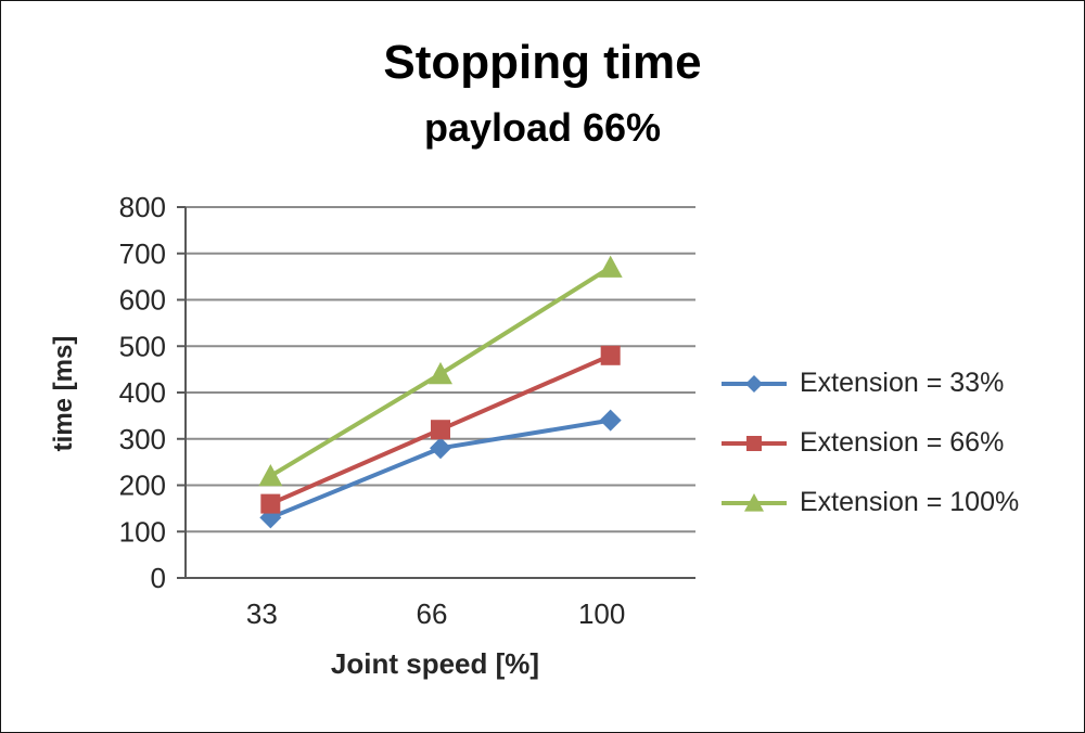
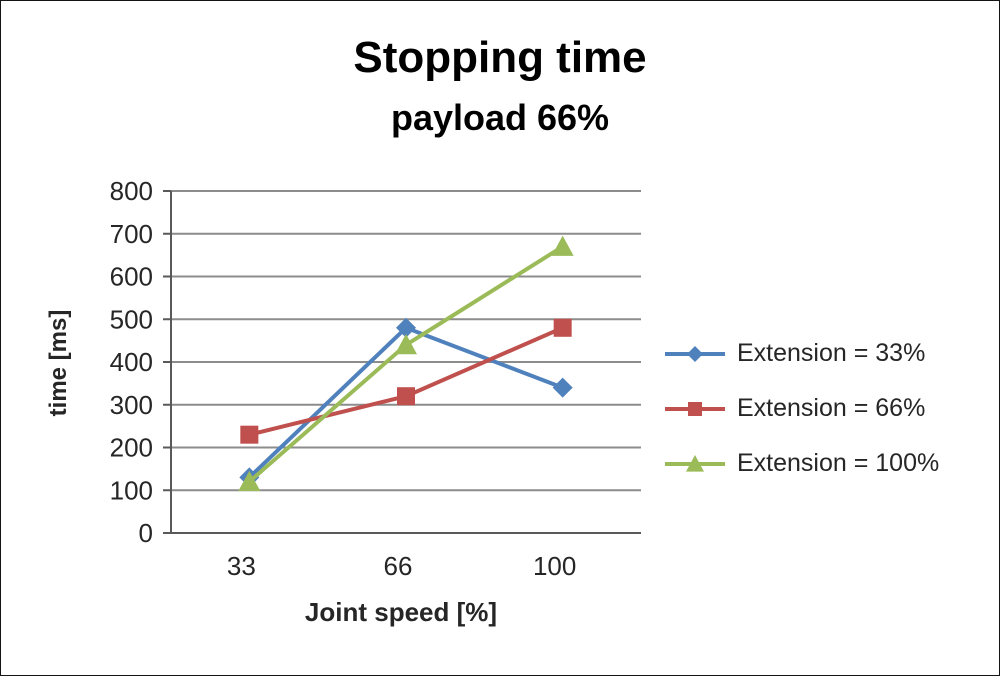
Extension = 66%/33: 160 -> 230
Extension = 100%/33: 220 -> 120
Extension = 33%/66: 280 -> 480
